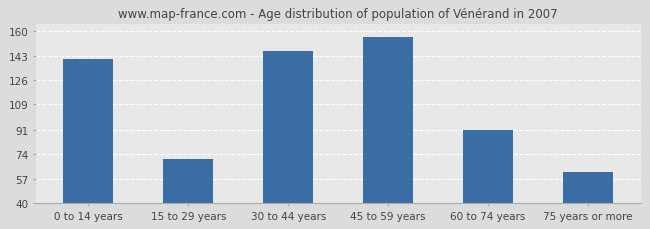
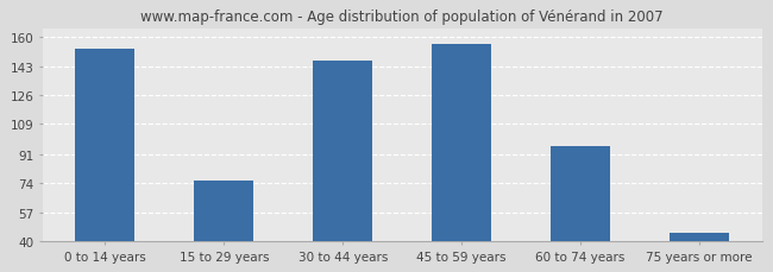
0 to 14 years: 141 -> 153
15 to 29 years: 71 -> 76
60 to 74 years: 91 -> 96
75 years or more: 62 -> 45
